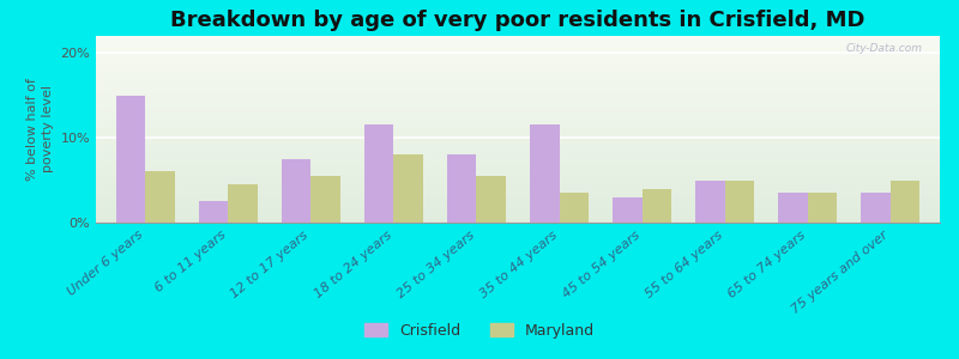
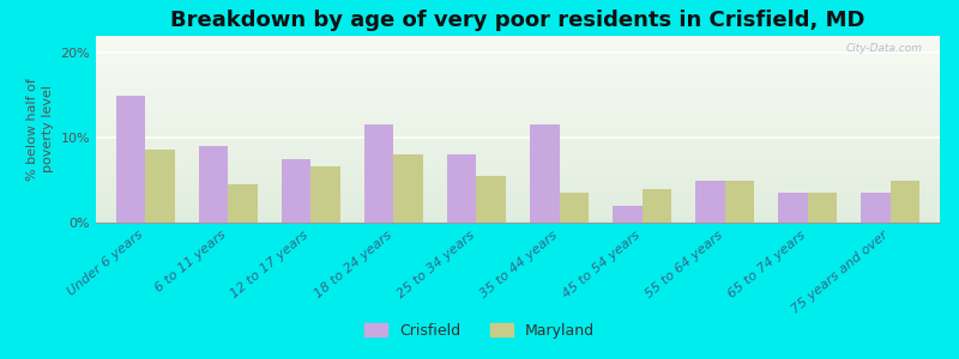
Maryland/Under 6 years: 6.0% -> 8.6%
Crisfield/6 to 11 years: 2.5% -> 9.0%
Maryland/12 to 17 years: 5.5% -> 6.6%
Crisfield/45 to 54 years: 3.0% -> 2.0%
